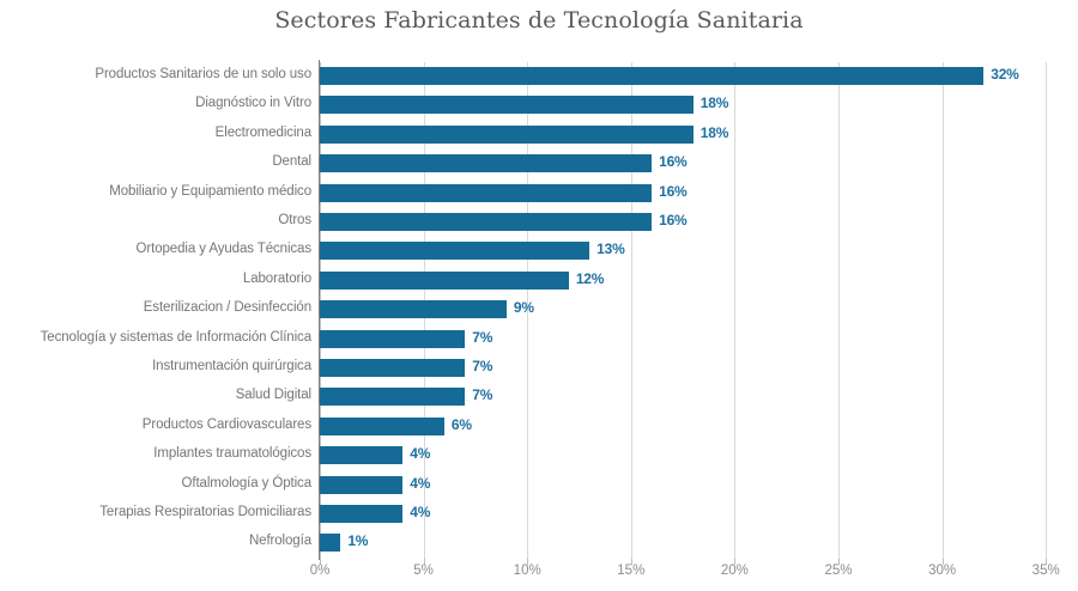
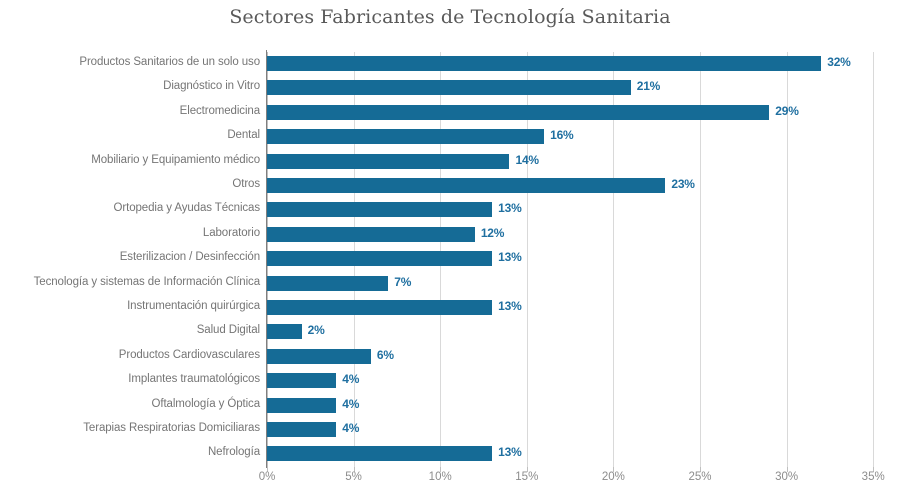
Diagnóstico in Vitro: 18% -> 21%
Electromedicina: 18% -> 29%
Mobiliario y Equipamiento médico: 16% -> 14%
Otros: 16% -> 23%
Esterilizacion / Desinfección: 9% -> 13%
Instrumentación quirúrgica: 7% -> 13%
Salud Digital: 7% -> 2%
Nefrología: 1% -> 13%
